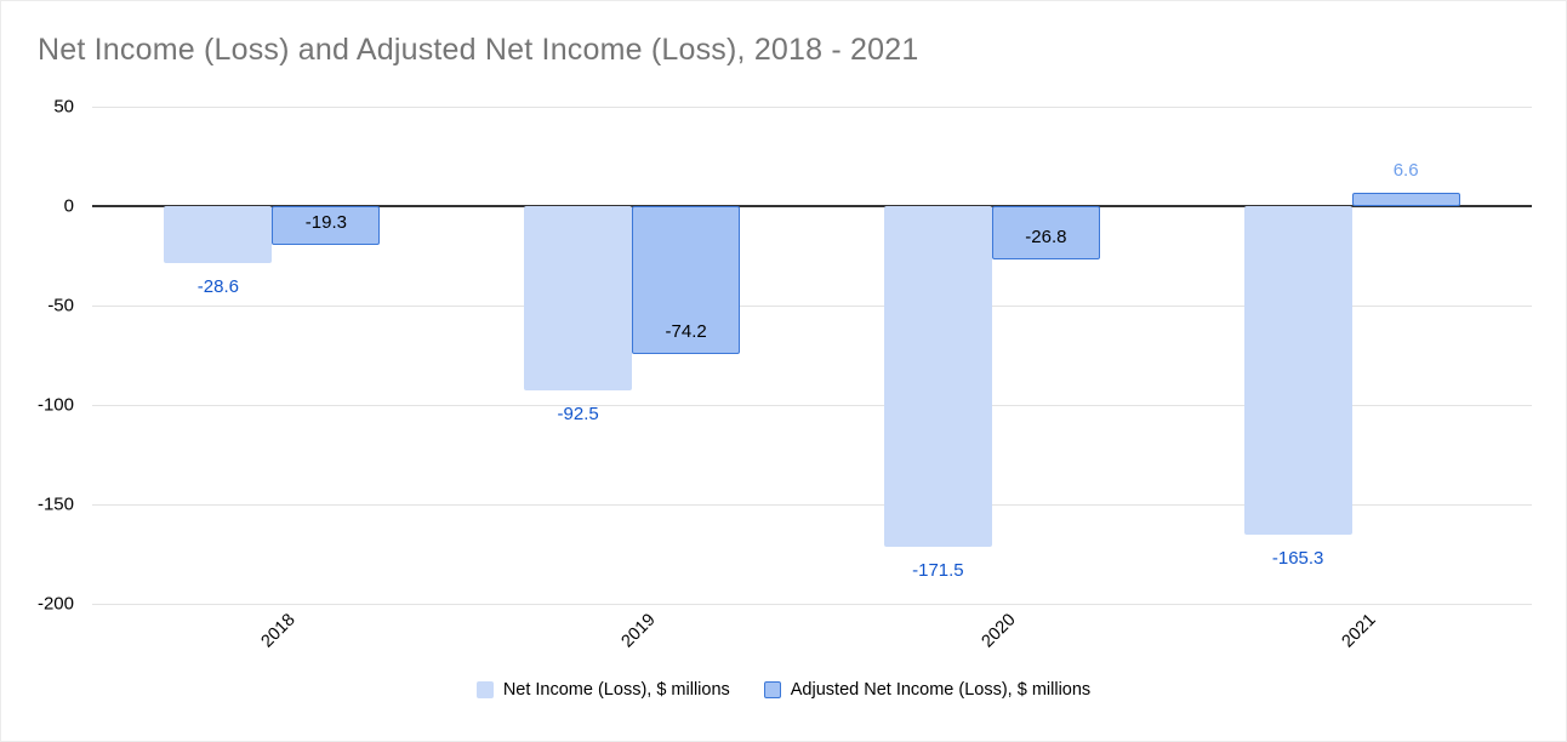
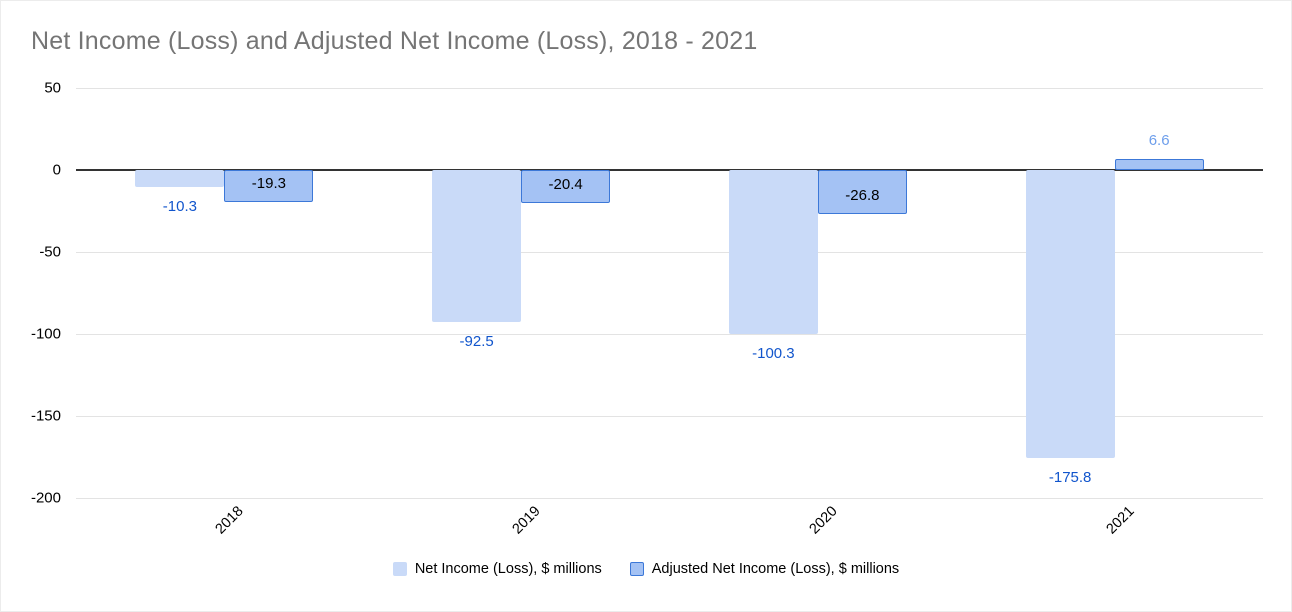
Net Income (Loss), $ millions/2018: -28.6 -> -10.3
Adjusted Net Income (Loss), $ millions/2019: -74.2 -> -20.4
Net Income (Loss), $ millions/2020: -171.5 -> -100.3
Net Income (Loss), $ millions/2021: -165.3 -> -175.8
